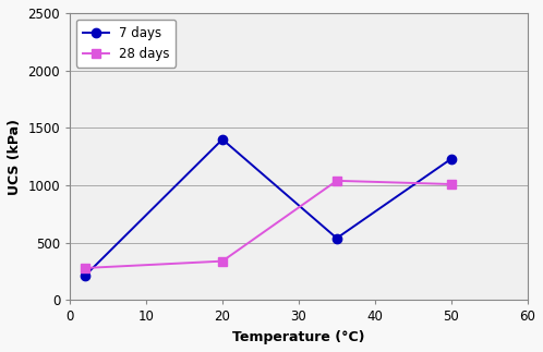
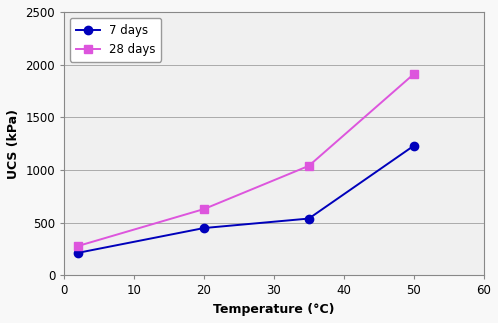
7 days/20: 1400 -> 450
28 days/20: 340 -> 630
28 days/50: 1010 -> 1910
